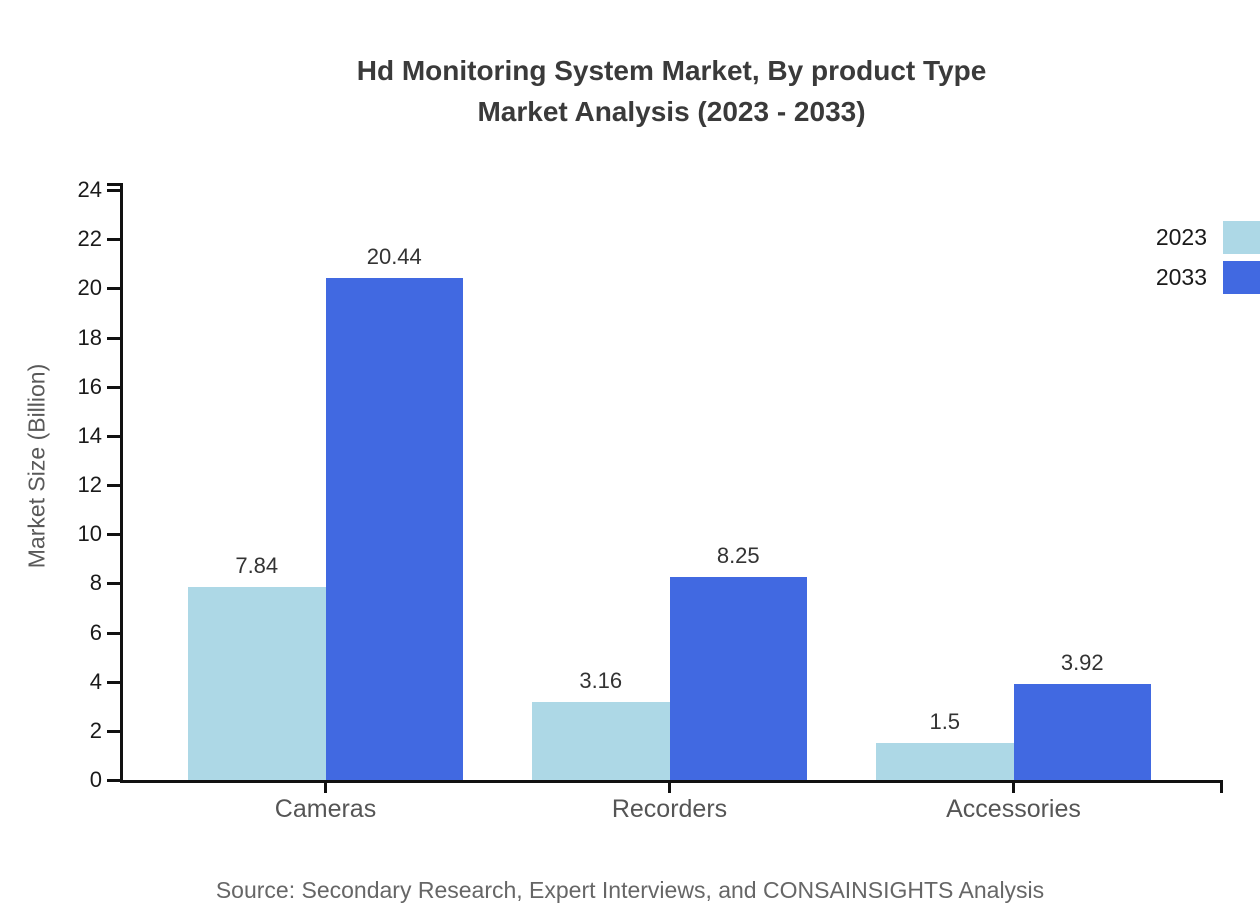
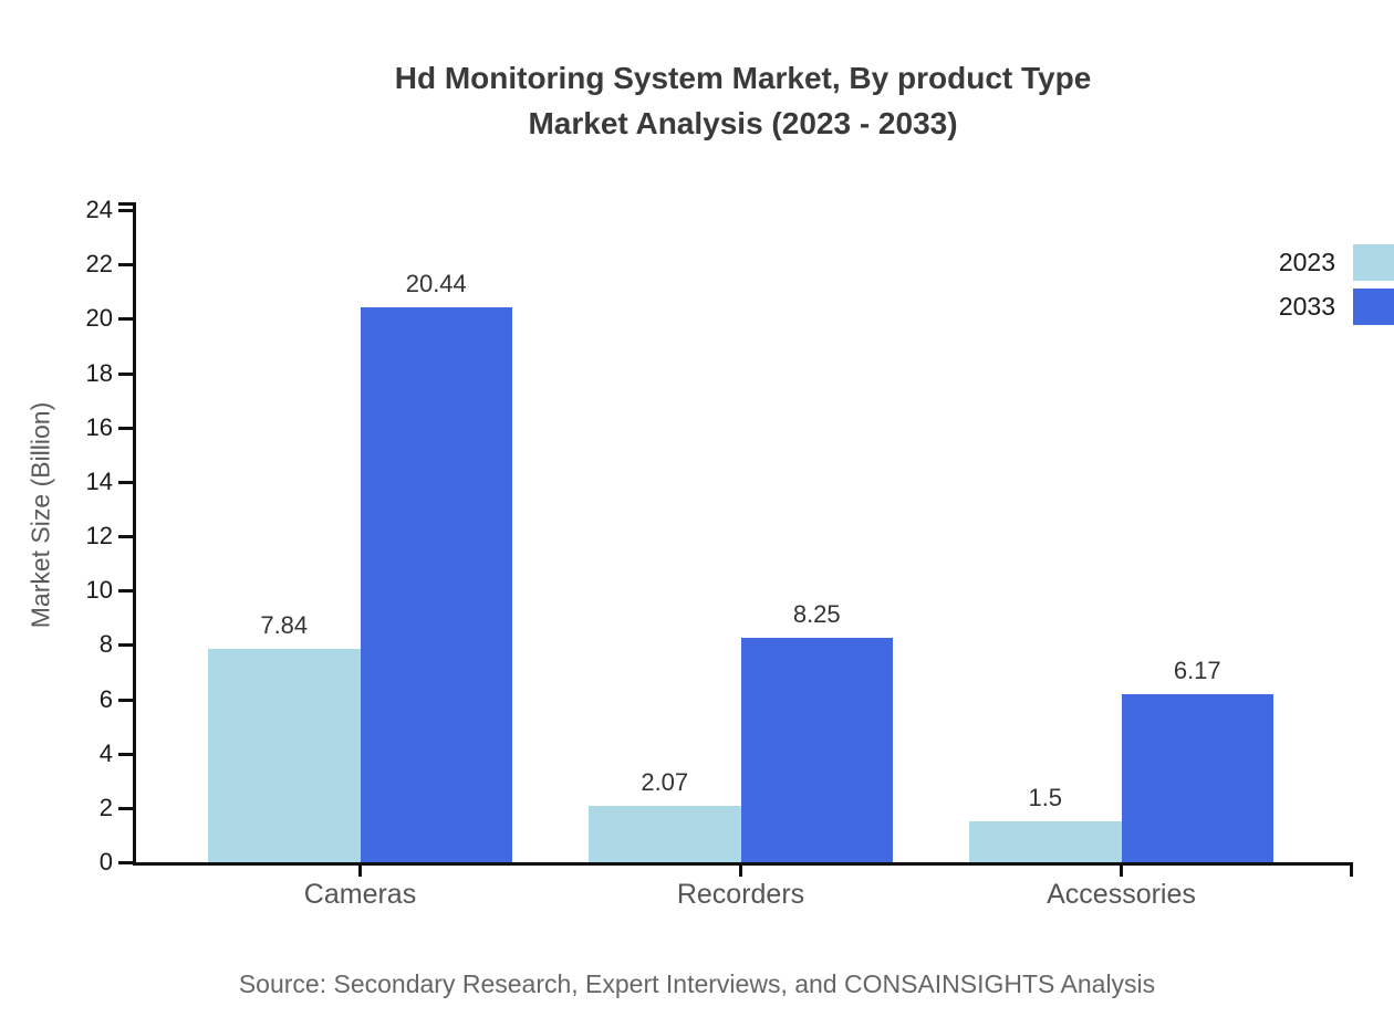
2023/Recorders: 3.16 -> 2.07
2033/Accessories: 3.92 -> 6.17
